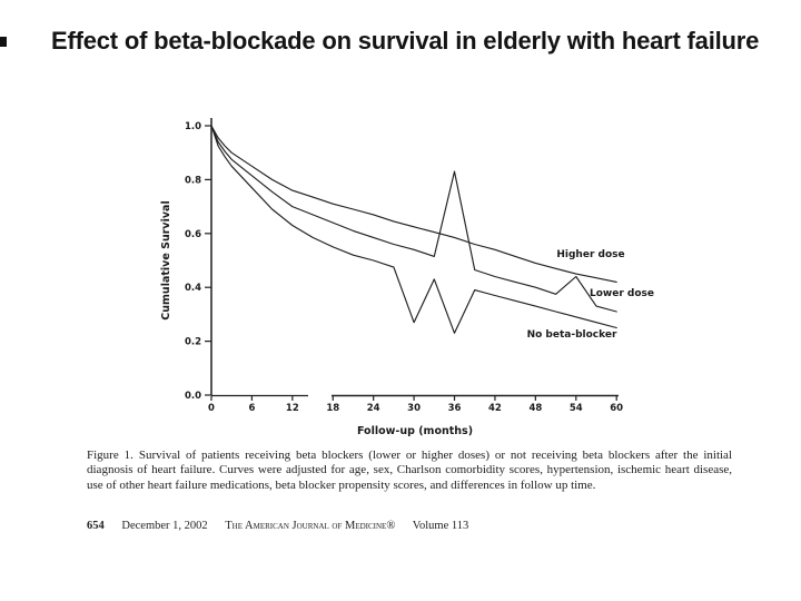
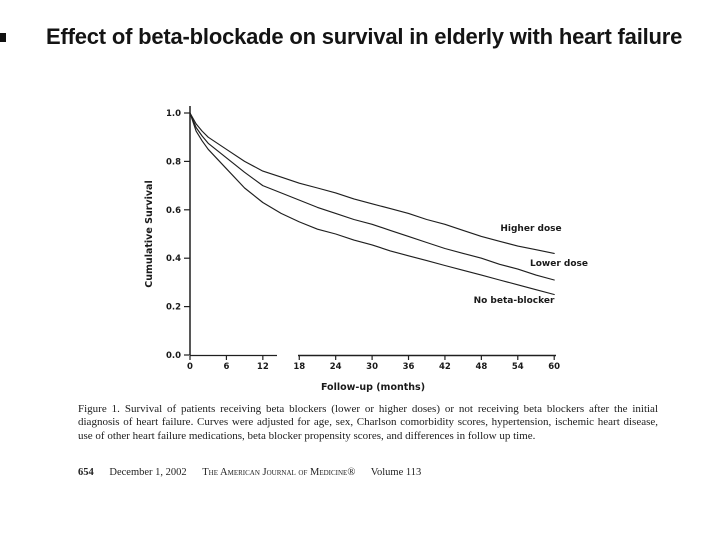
No beta-blocker/30: 0.27 -> 0.46
Lower dose/36: 0.83 -> 0.49
No beta-blocker/36: 0.23 -> 0.41
Lower dose/54: 0.44 -> 0.35
